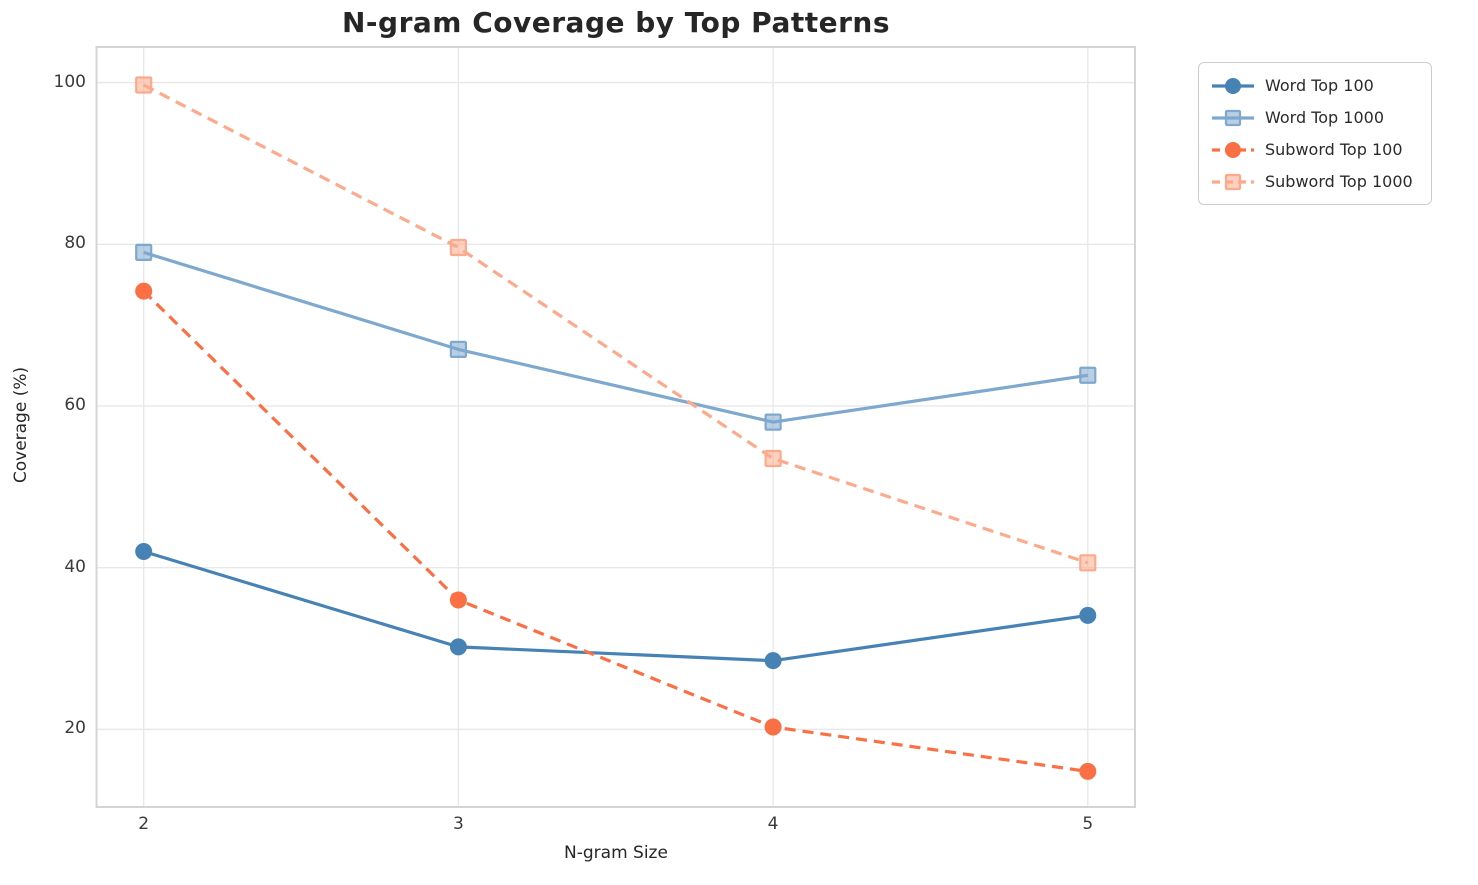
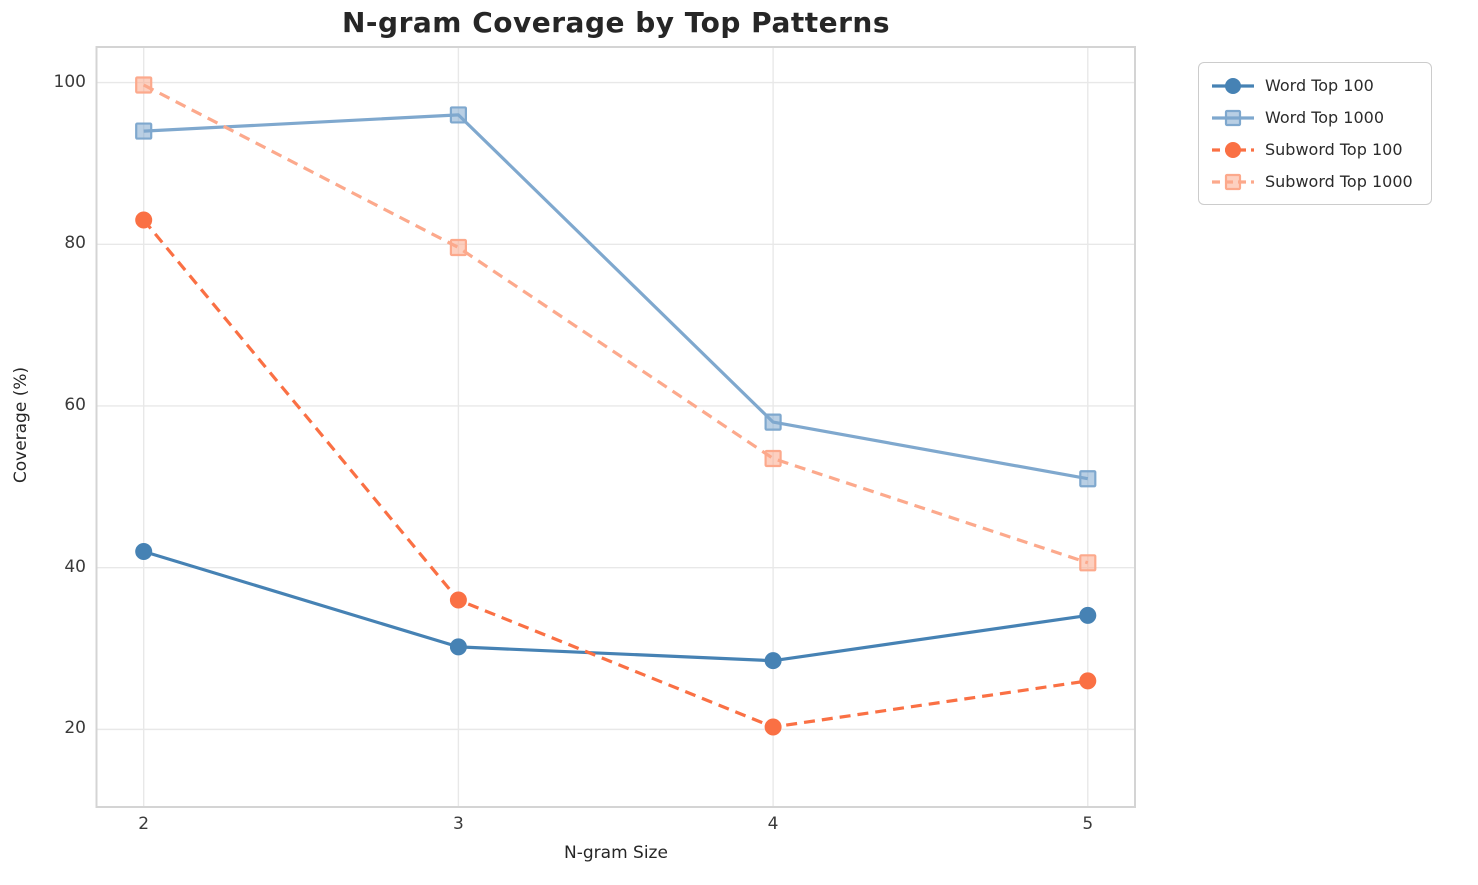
Word Top 1000/2: 79 -> 94
Subword Top 100/2: 74 -> 83
Word Top 1000/3: 67 -> 96
Word Top 1000/5: 64 -> 51
Subword Top 100/5: 15 -> 26
